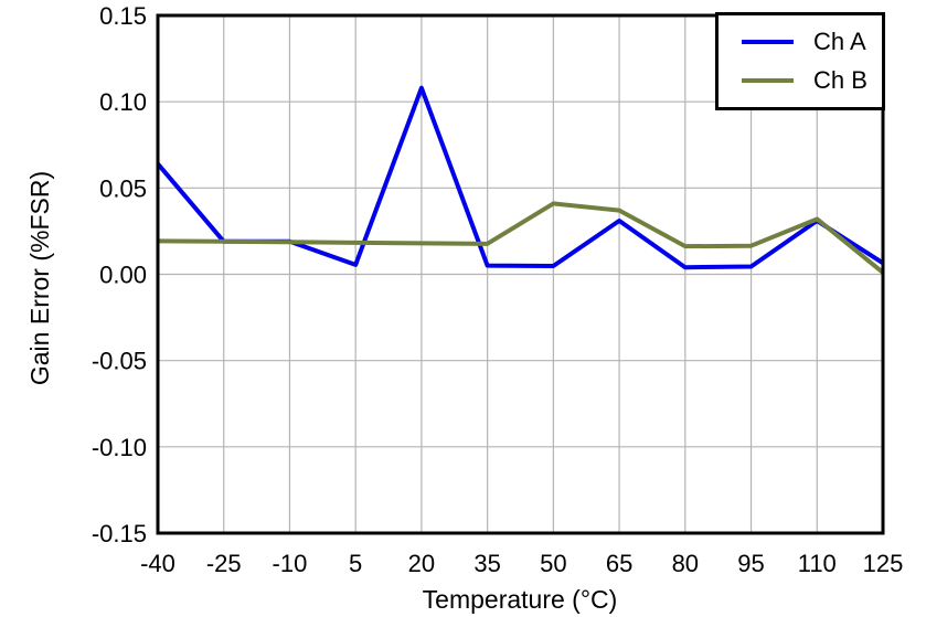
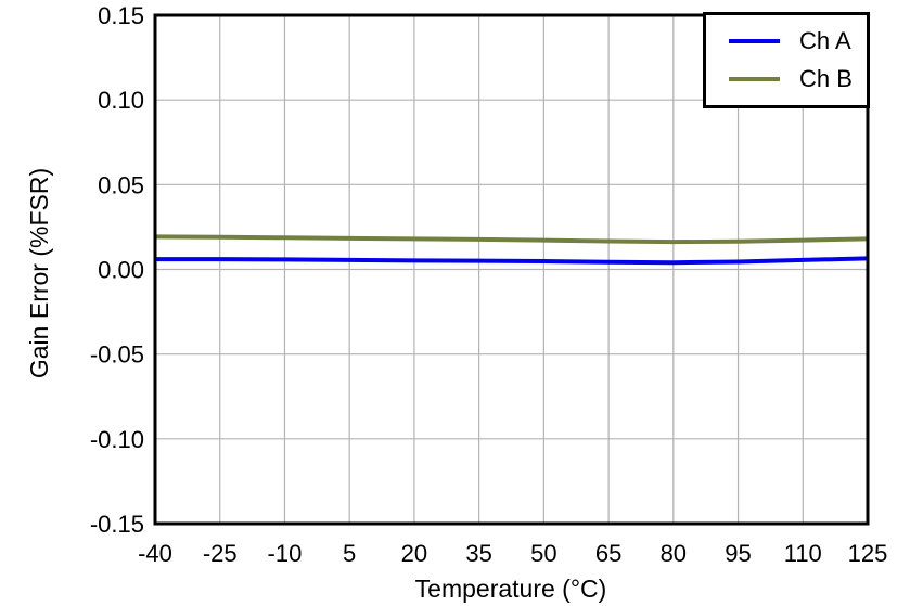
Ch A/-40: 0.064 -> 0.006
Ch A/-25: 0.019 -> 0.006
Ch A/-10: 0.019 -> 0.006
Ch A/20: 0.108 -> 0.005
Ch B/50: 0.041 -> 0.017
Ch A/65: 0.031 -> 0.004
Ch B/65: 0.037 -> 0.017
Ch A/110: 0.031 -> 0.005
Ch B/110: 0.032 -> 0.017
Ch B/125: 0.001 -> 0.018
